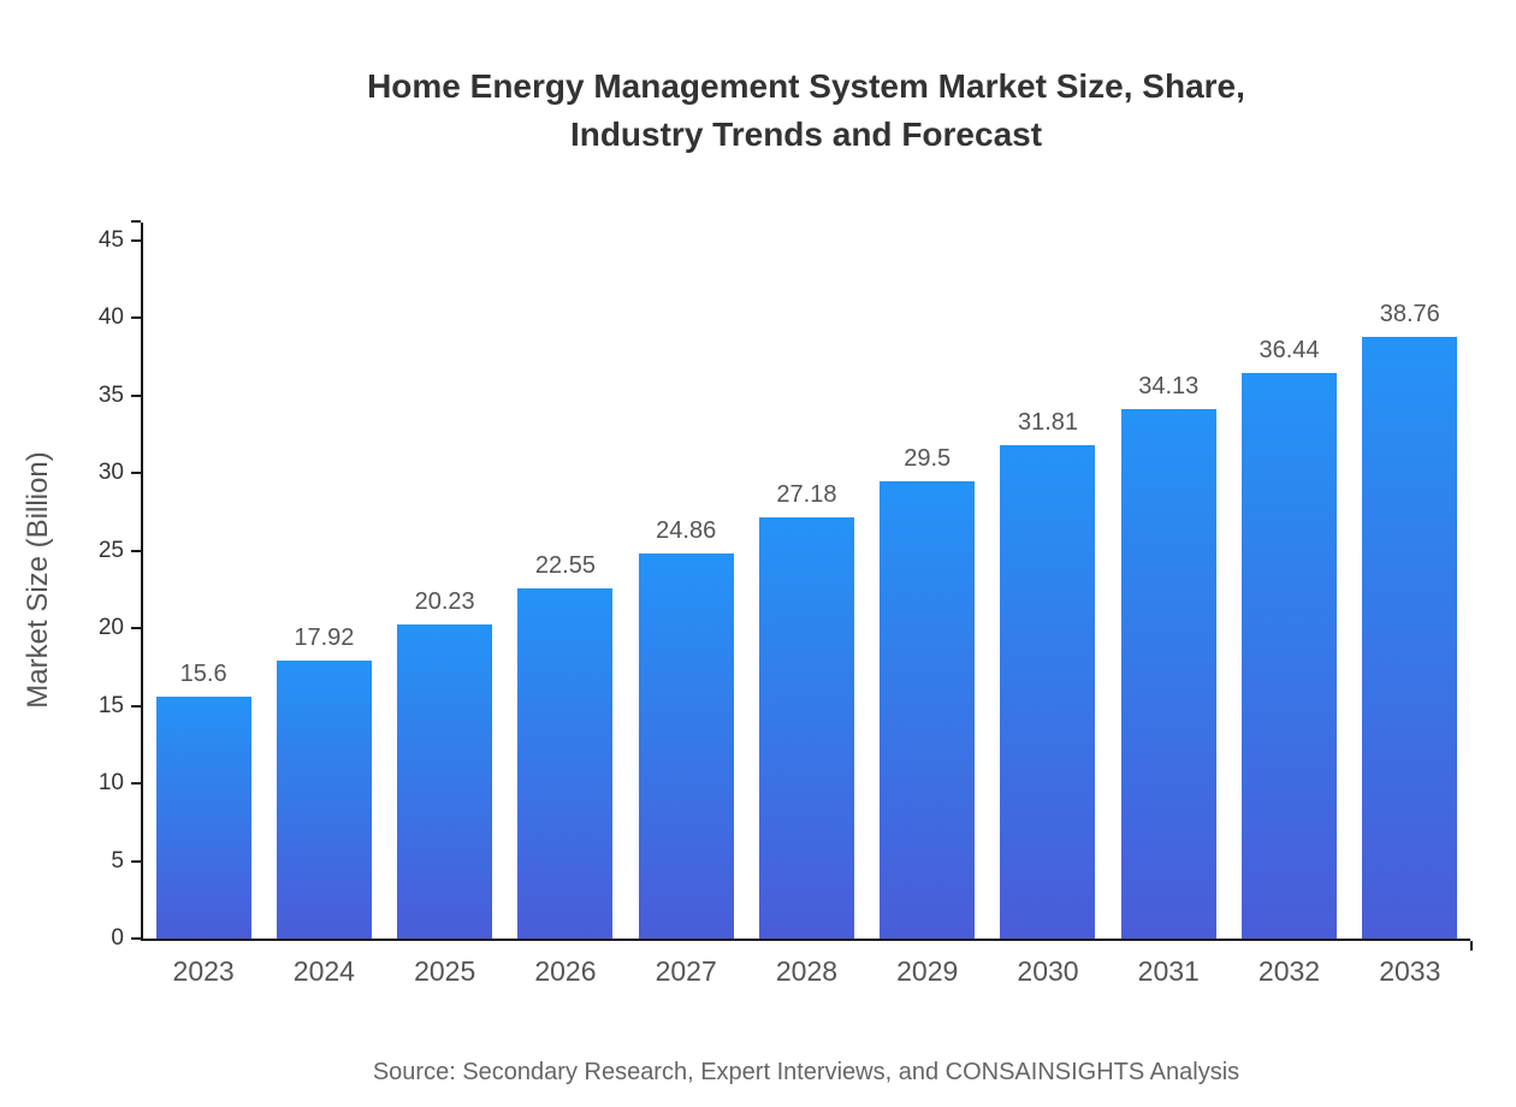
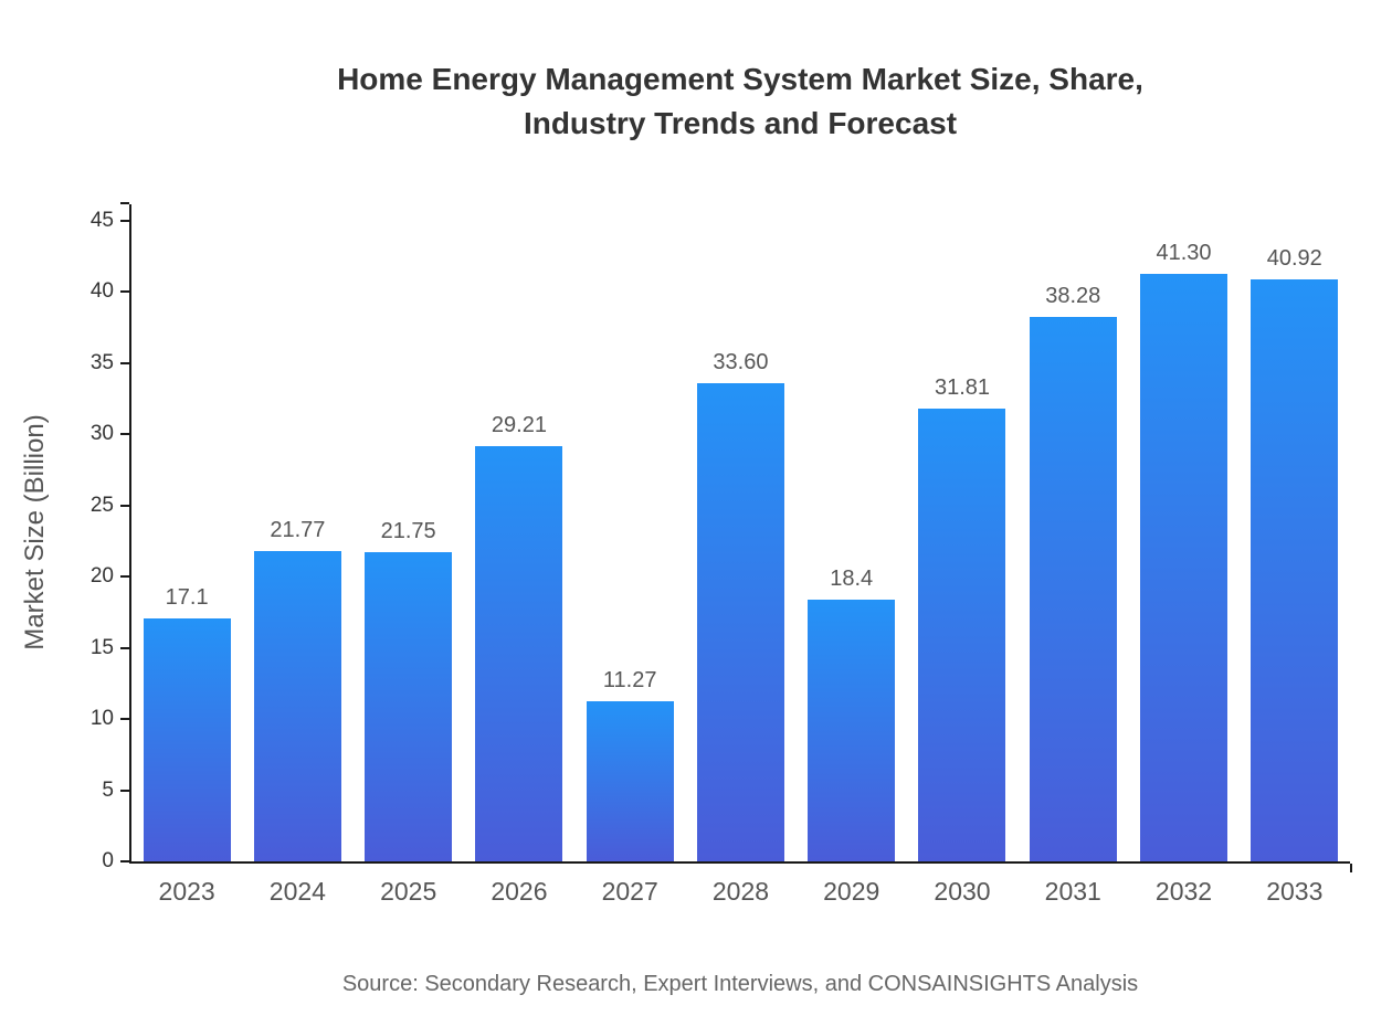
2023: 15.6 -> 17.1
2024: 17.92 -> 21.77
2025: 20.23 -> 21.75
2026: 22.55 -> 29.21
2027: 24.86 -> 11.27
2028: 27.18 -> 33.60
2029: 29.5 -> 18.4
2031: 34.13 -> 38.28
2032: 36.44 -> 41.30
2033: 38.76 -> 40.92
